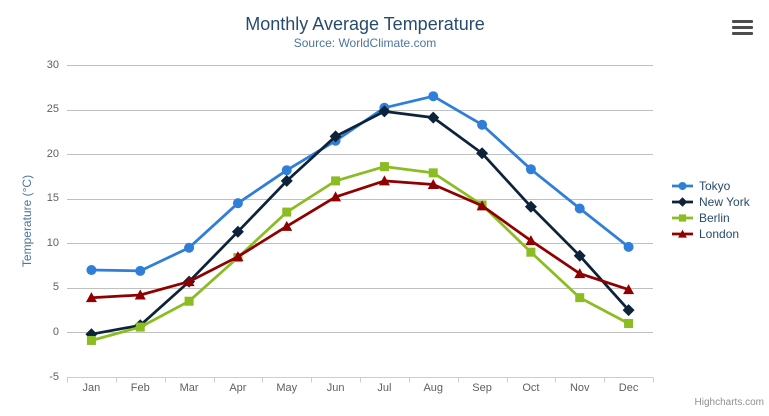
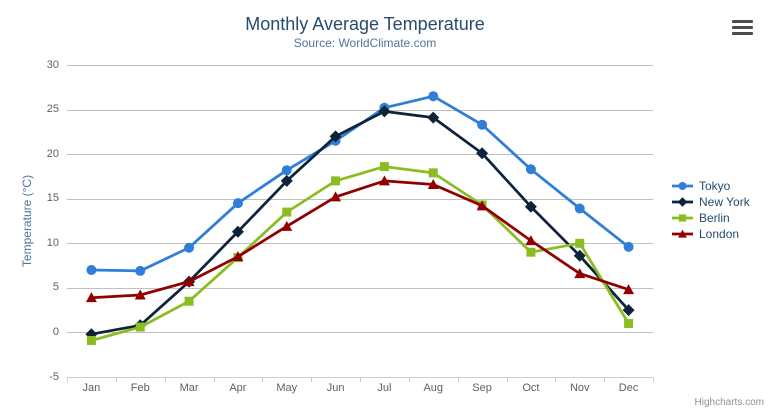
Berlin/Nov: 4 -> 10
